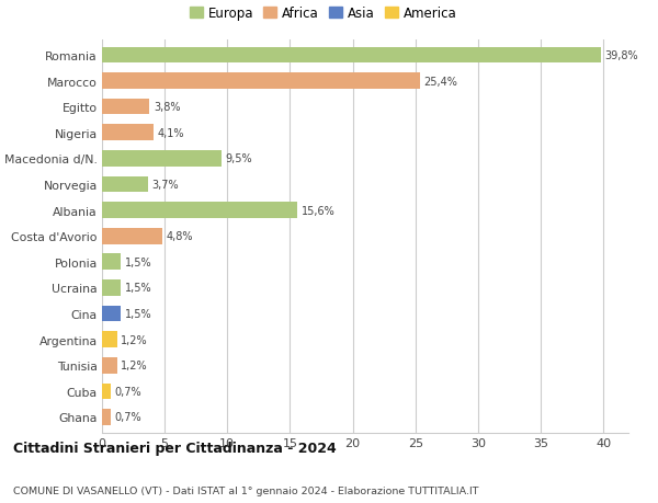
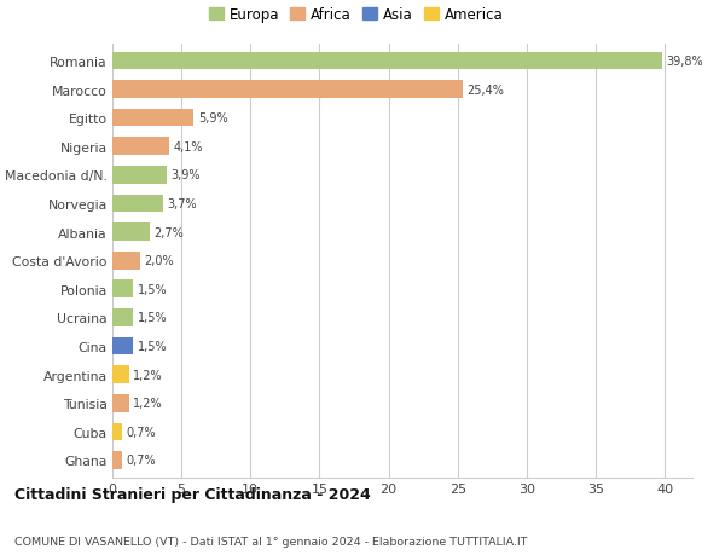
Egitto: 3,8% -> 5,9%
Macedonia d/N.: 9,5% -> 3,9%
Albania: 15,6% -> 2,7%
Costa d'Avorio: 4,8% -> 2,0%
